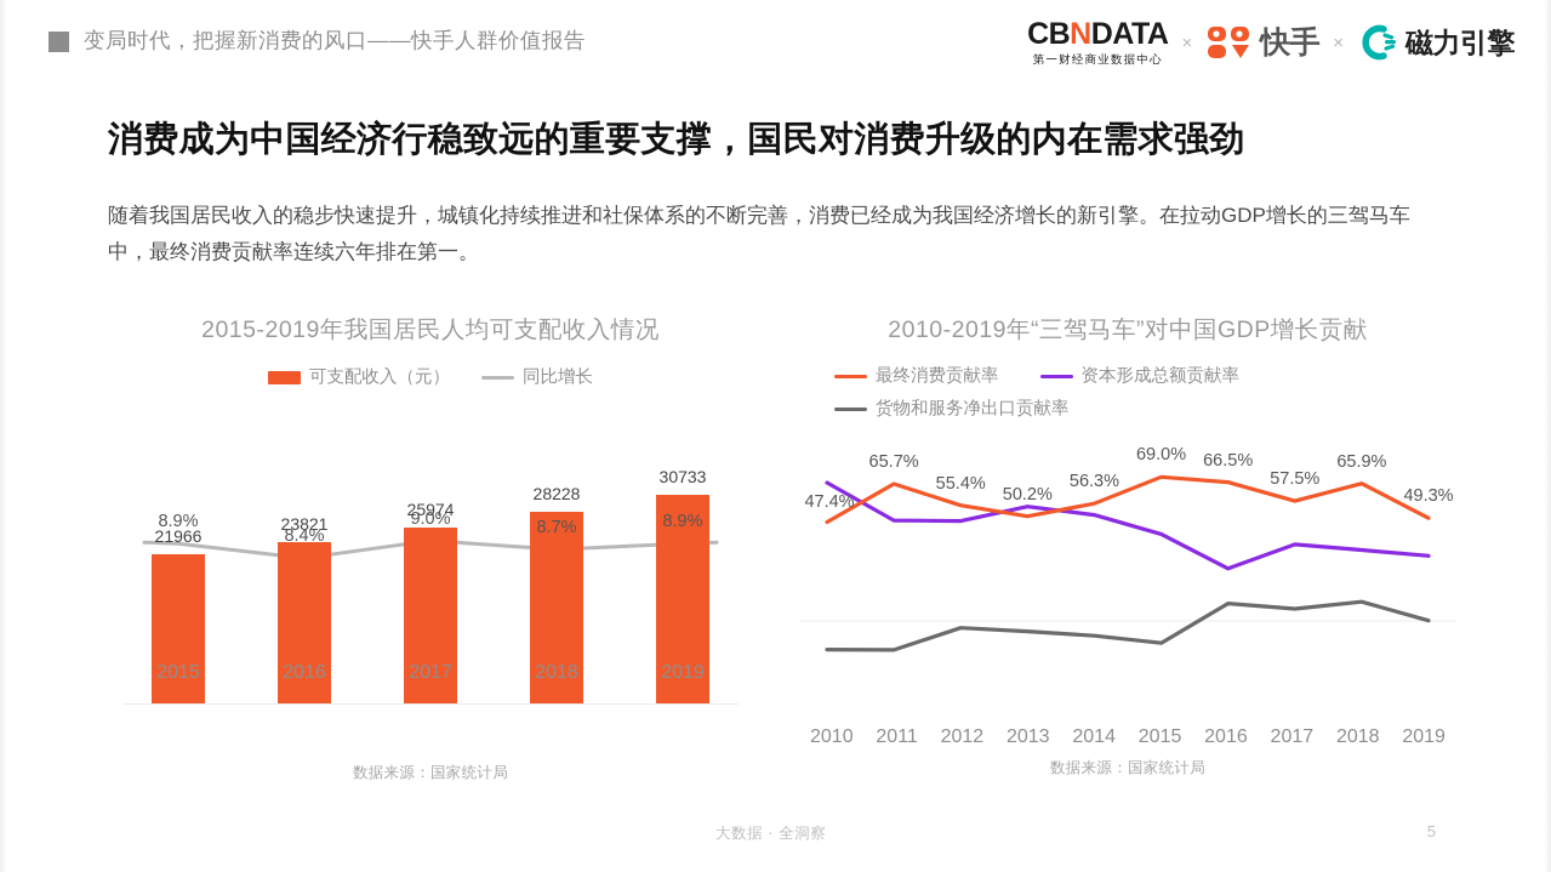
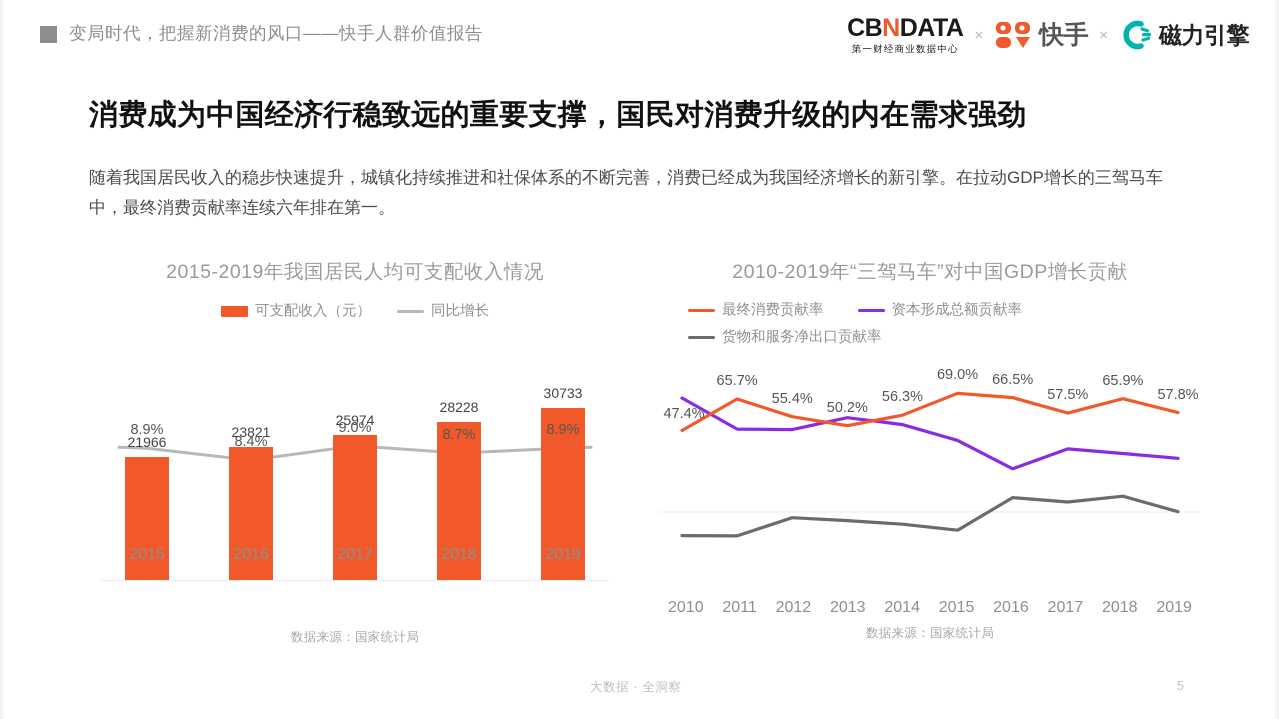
2010-2019年“三驾马车”对中国GDP增长贡献/最终消费贡献率/2019: 49.3% -> 57.8%
